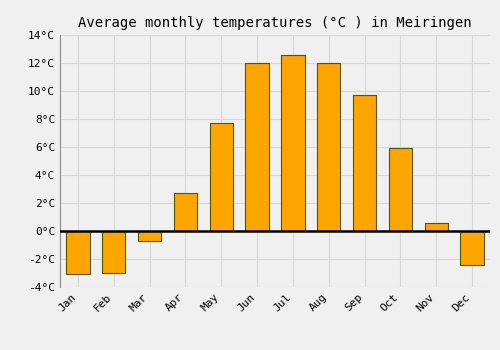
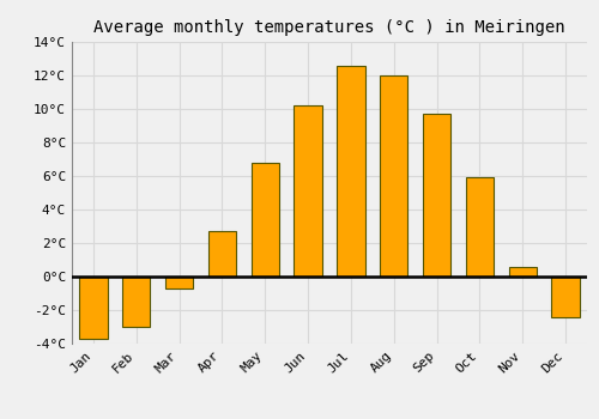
Jan: -3.1°C -> -3.7°C
May: 7.7°C -> 6.8°C
Jun: 12.0°C -> 10.2°C
